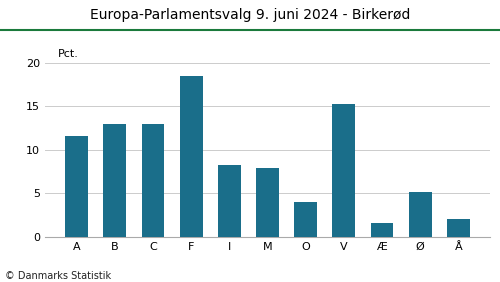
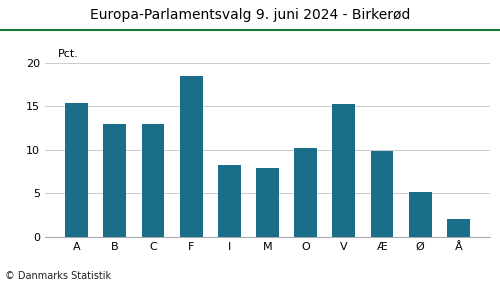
A: 11.6 -> 15.4
O: 4.0 -> 10.2
Æ: 1.6 -> 9.8
